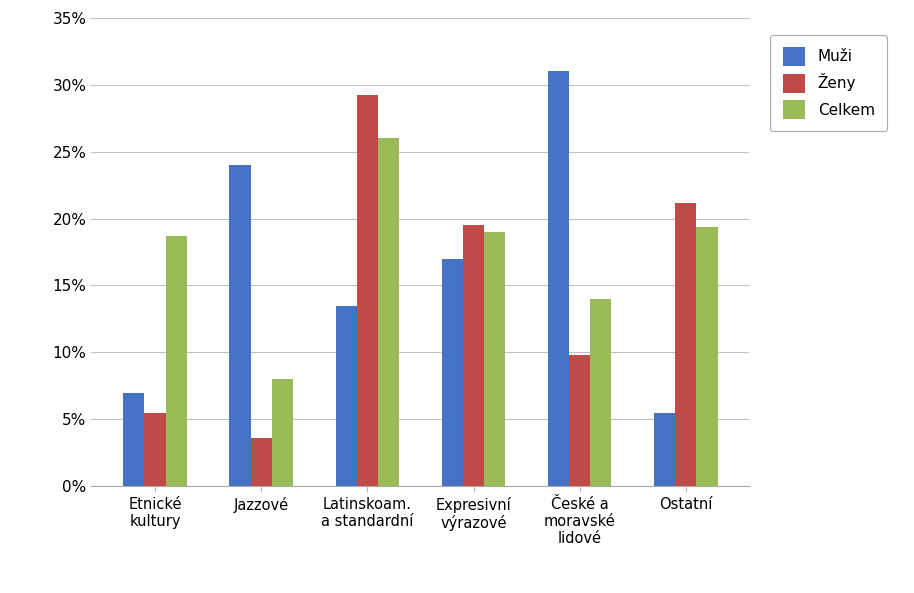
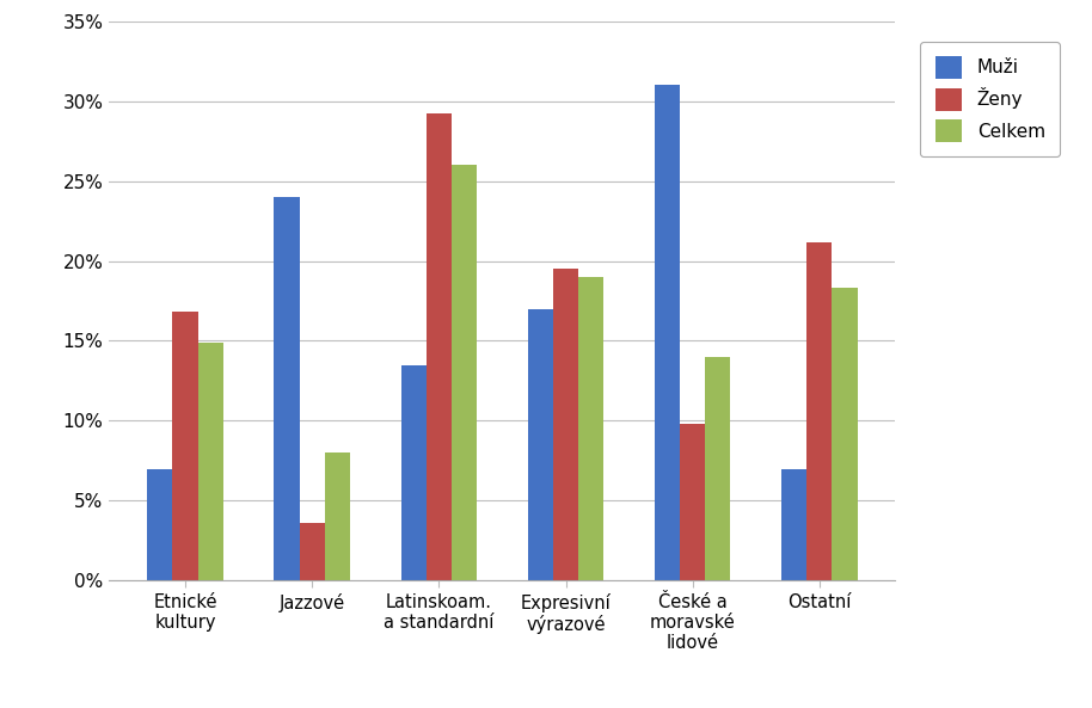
Ženy/Etnické kultury: 5.5% -> 16.8%
Celkem/Etnické kultury: 18.7% -> 14.9%
Muži/Ostatní: 5.5% -> 7.0%
Celkem/Ostatní: 19.4% -> 18.3%
